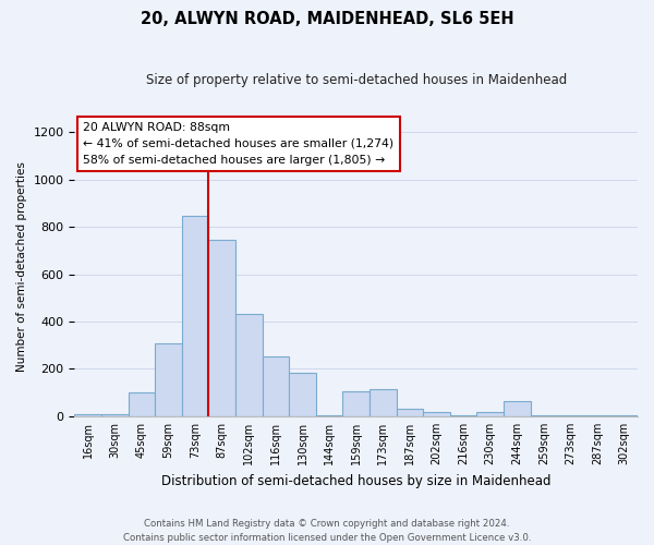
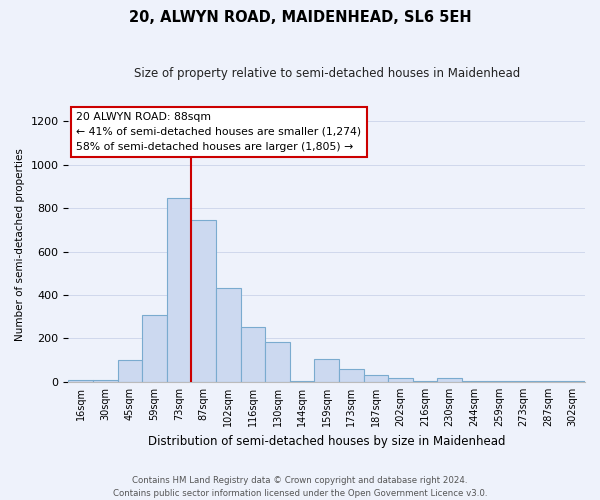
173sqm: 115 -> 60
244sqm: 65 -> 3
